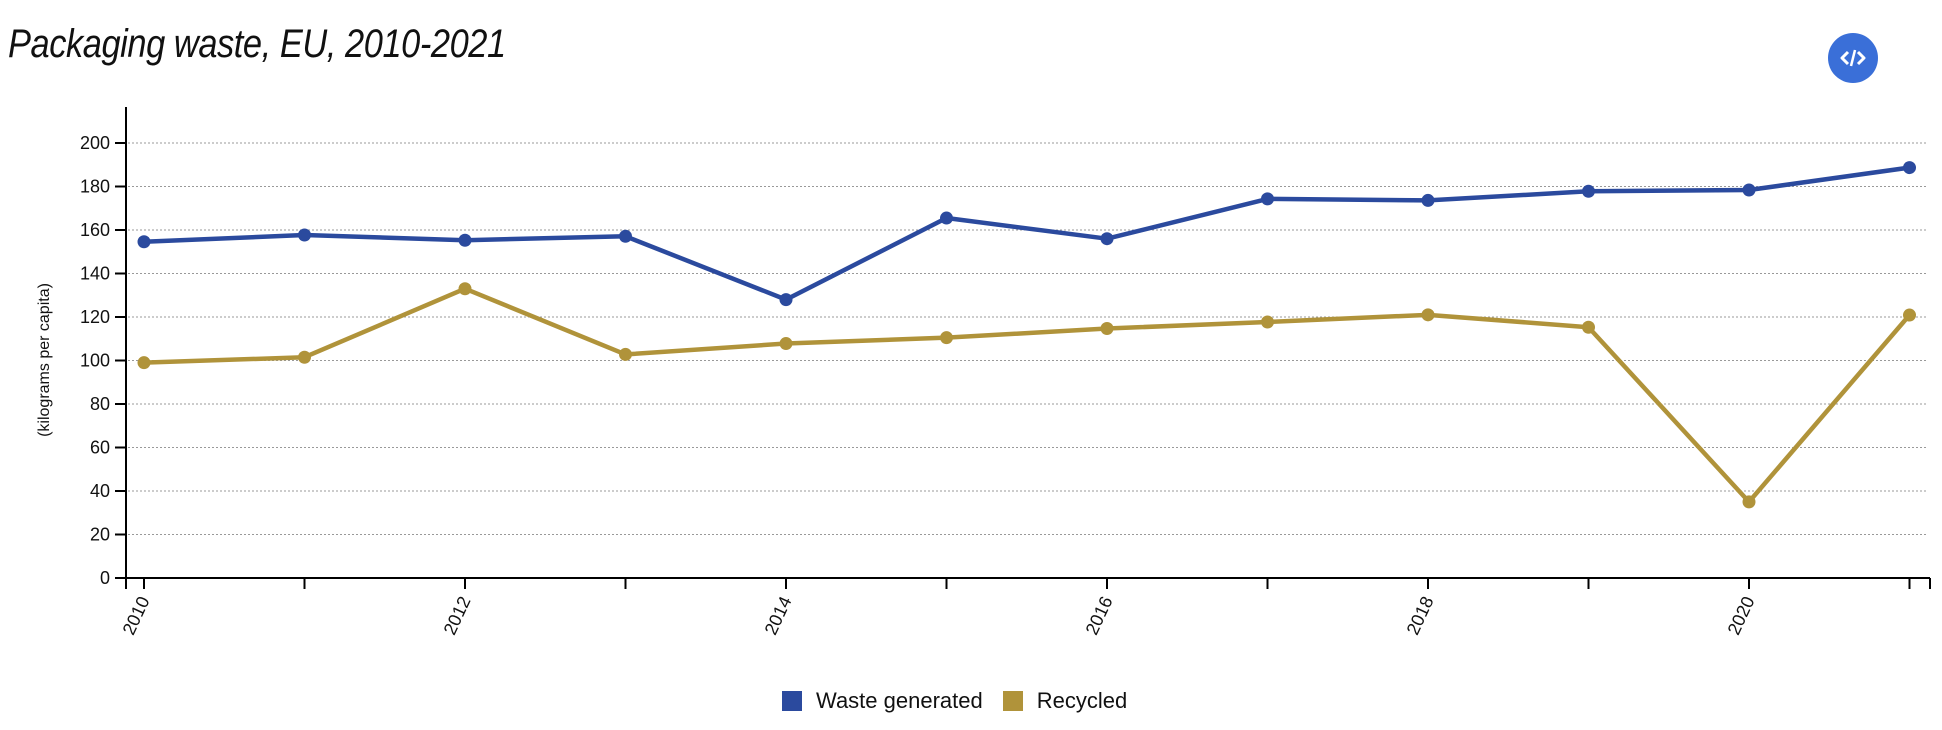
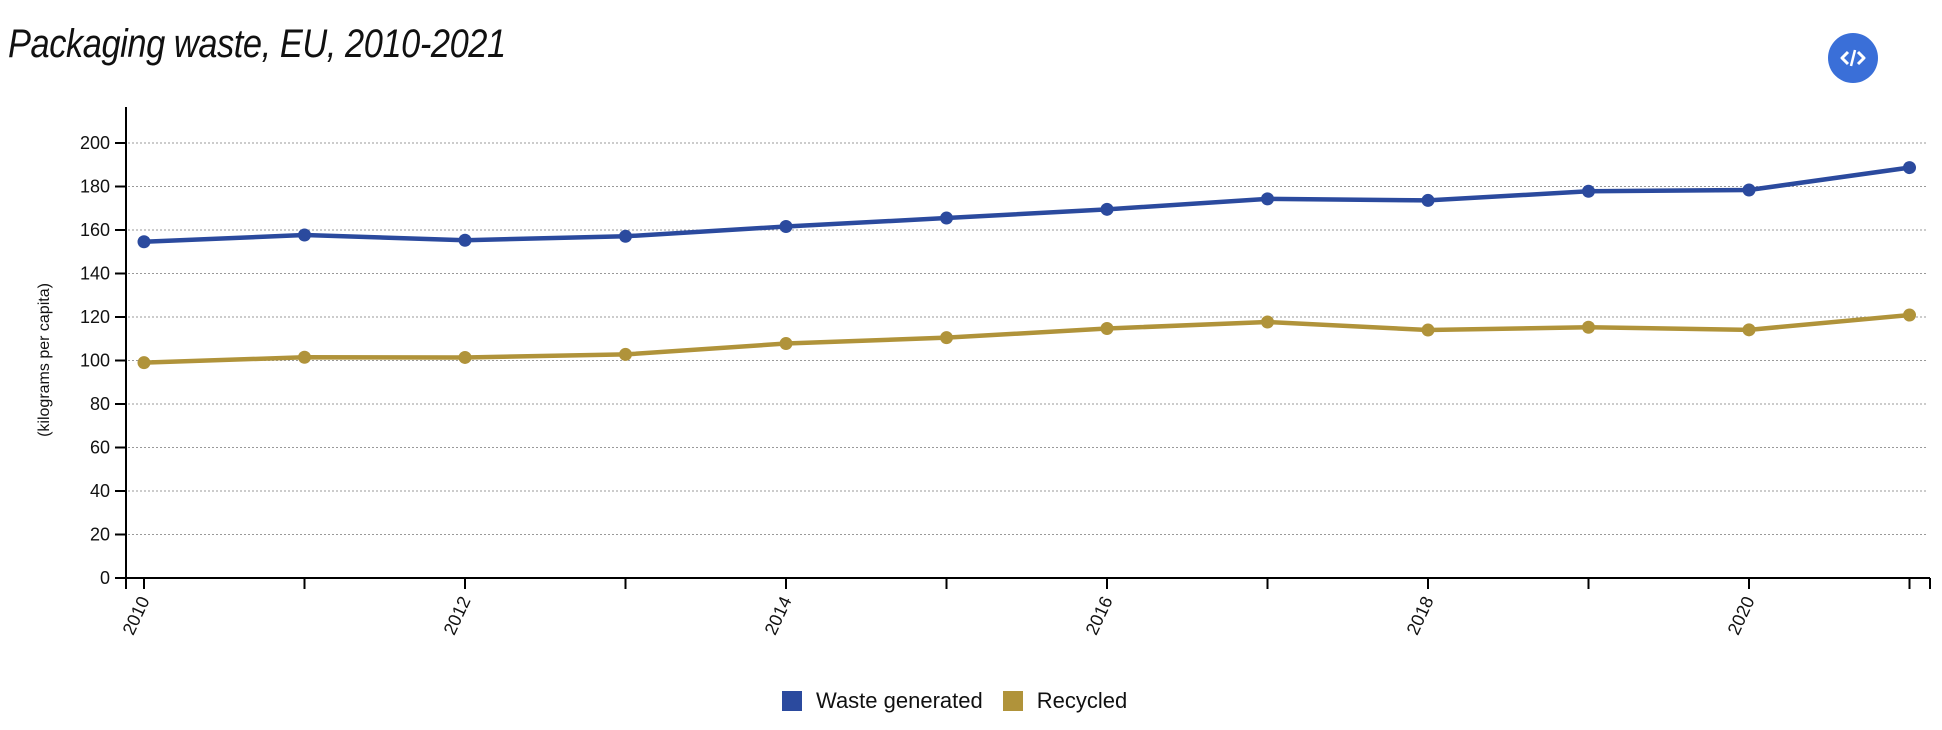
Recycled/2012: 133 -> 101
Waste generated/2014: 128 -> 162
Waste generated/2016: 156 -> 170
Recycled/2018: 121 -> 114
Recycled/2020: 35 -> 114
